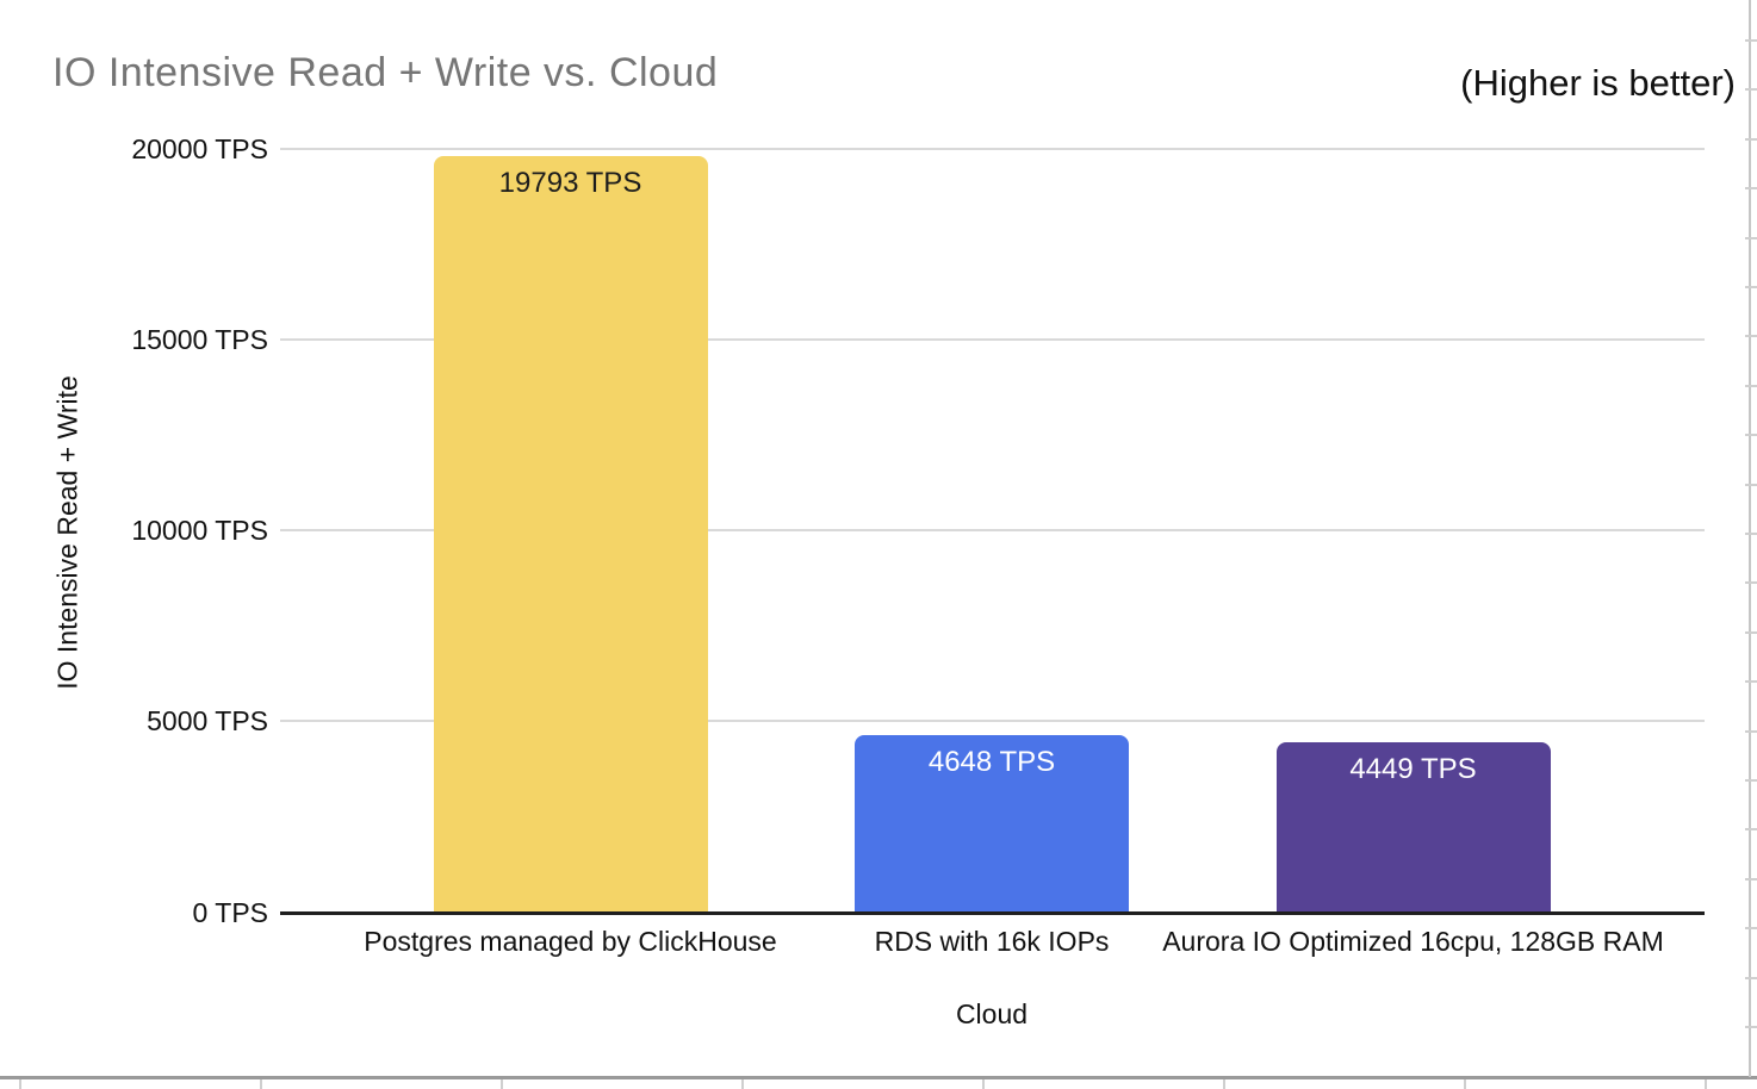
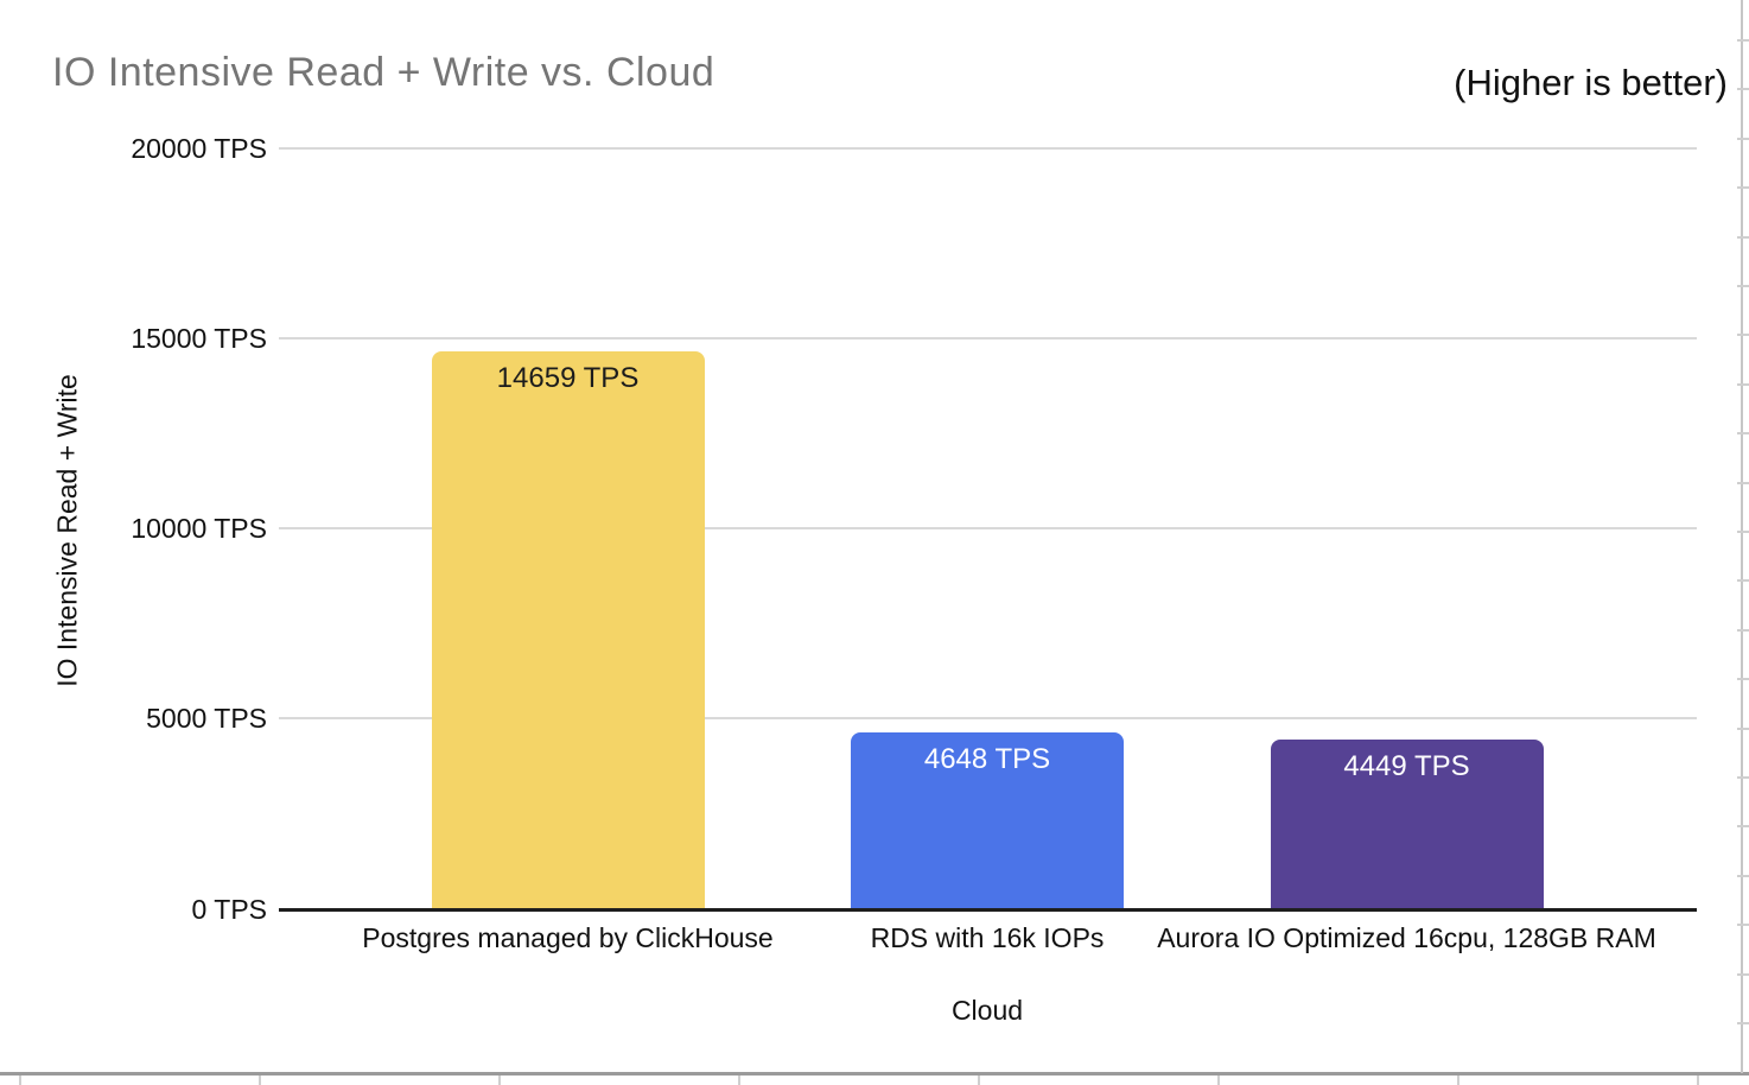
Postgres managed by ClickHouse: 19793 -> 14659
